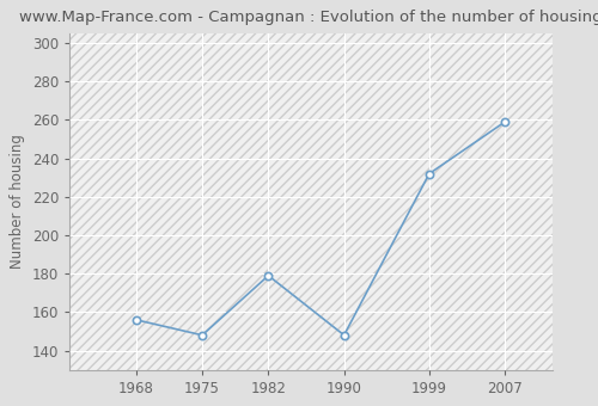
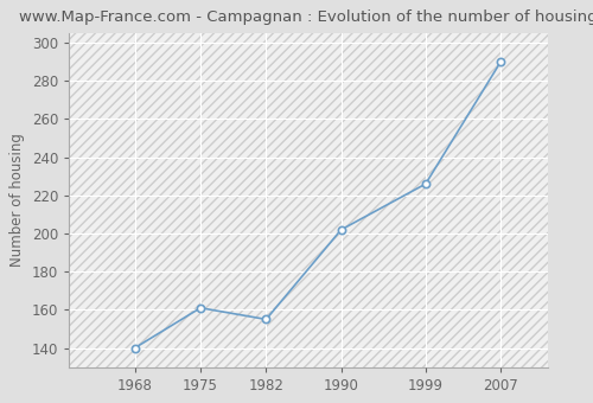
1968: 156 -> 140
1975: 148 -> 161
1982: 179 -> 155
1990: 148 -> 202
1999: 232 -> 226
2007: 259 -> 290
